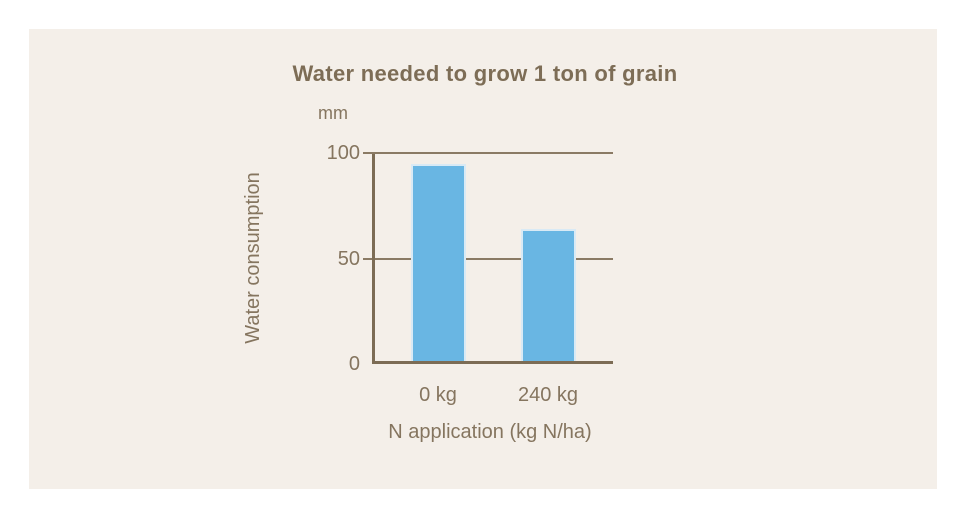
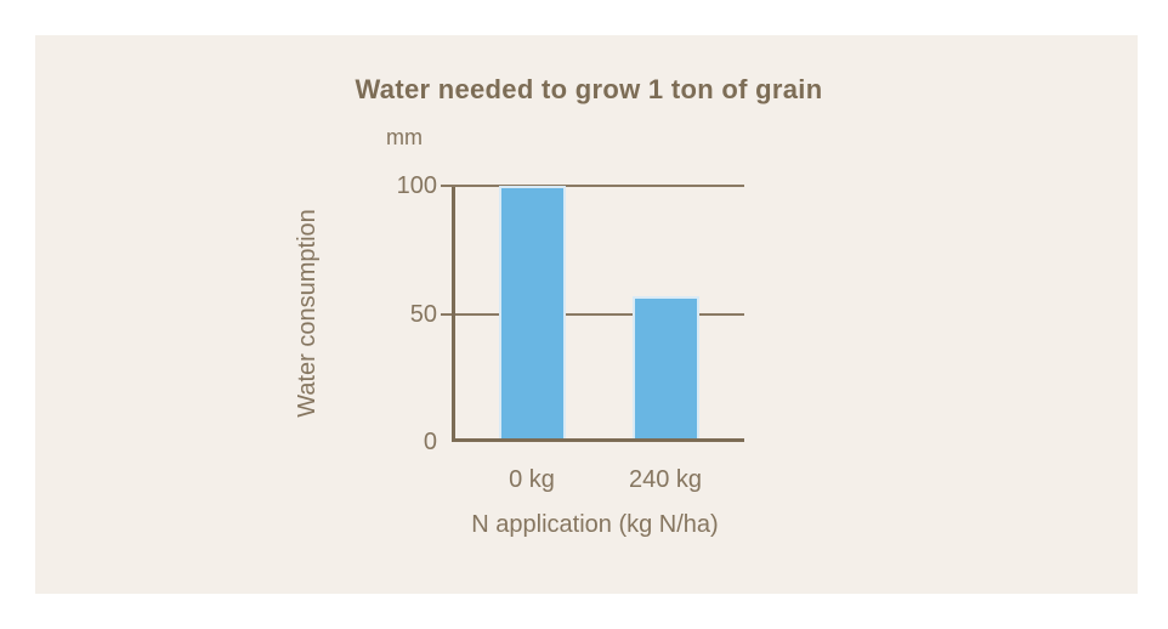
0 kg: 95 -> 100
240 kg: 64 -> 57
